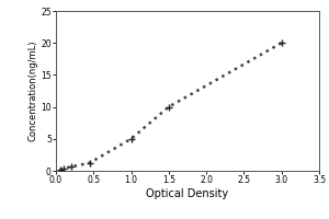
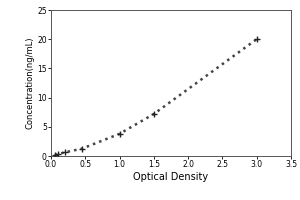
1.0: 5.0 -> 3.8
1.5: 10.0 -> 7.2
